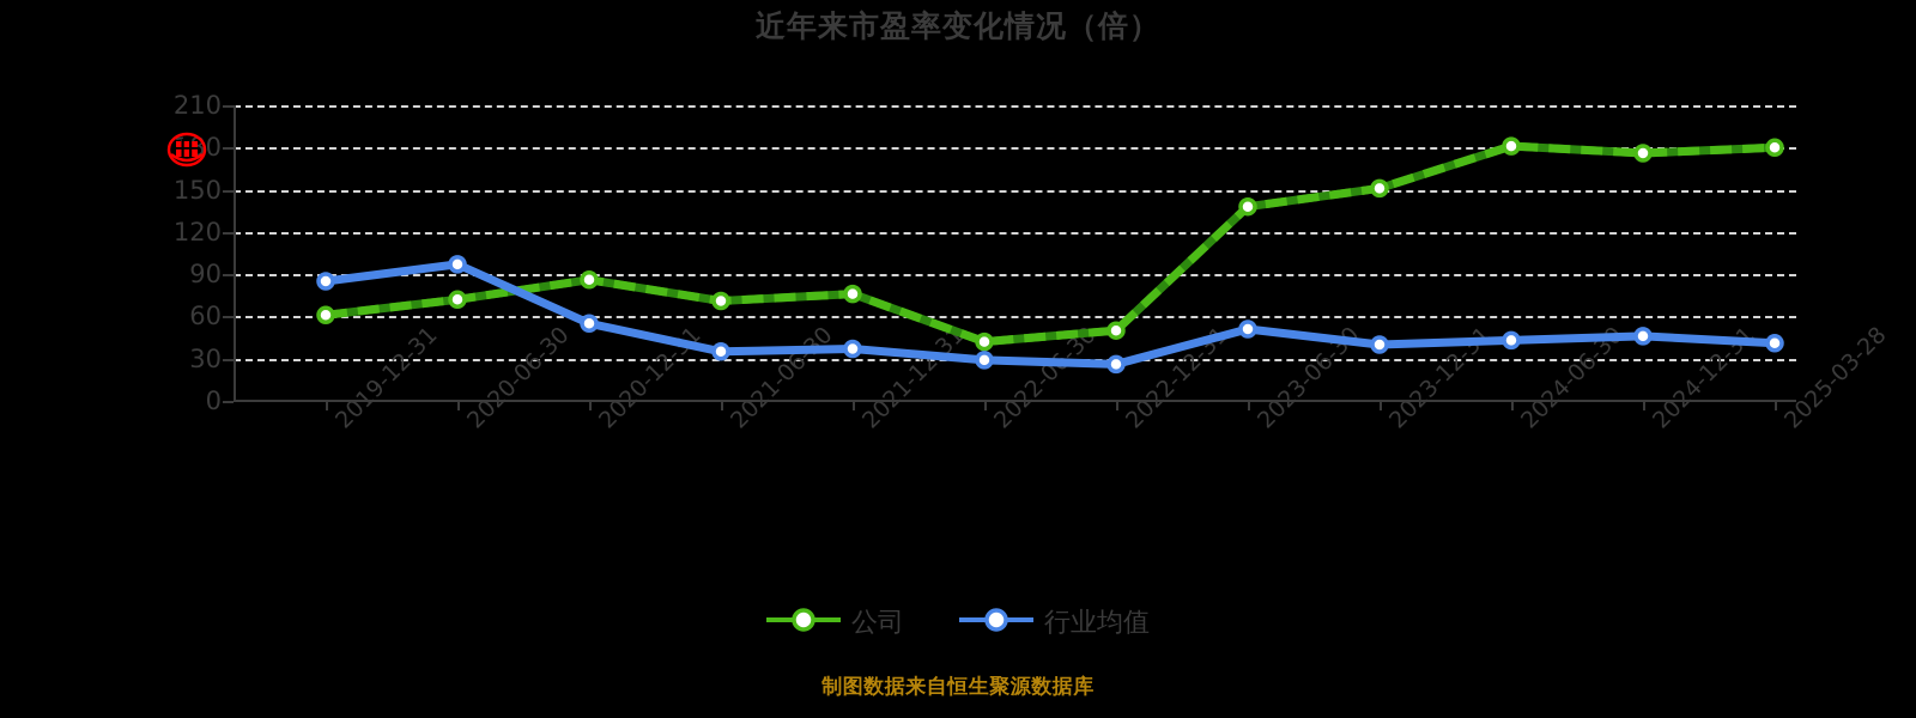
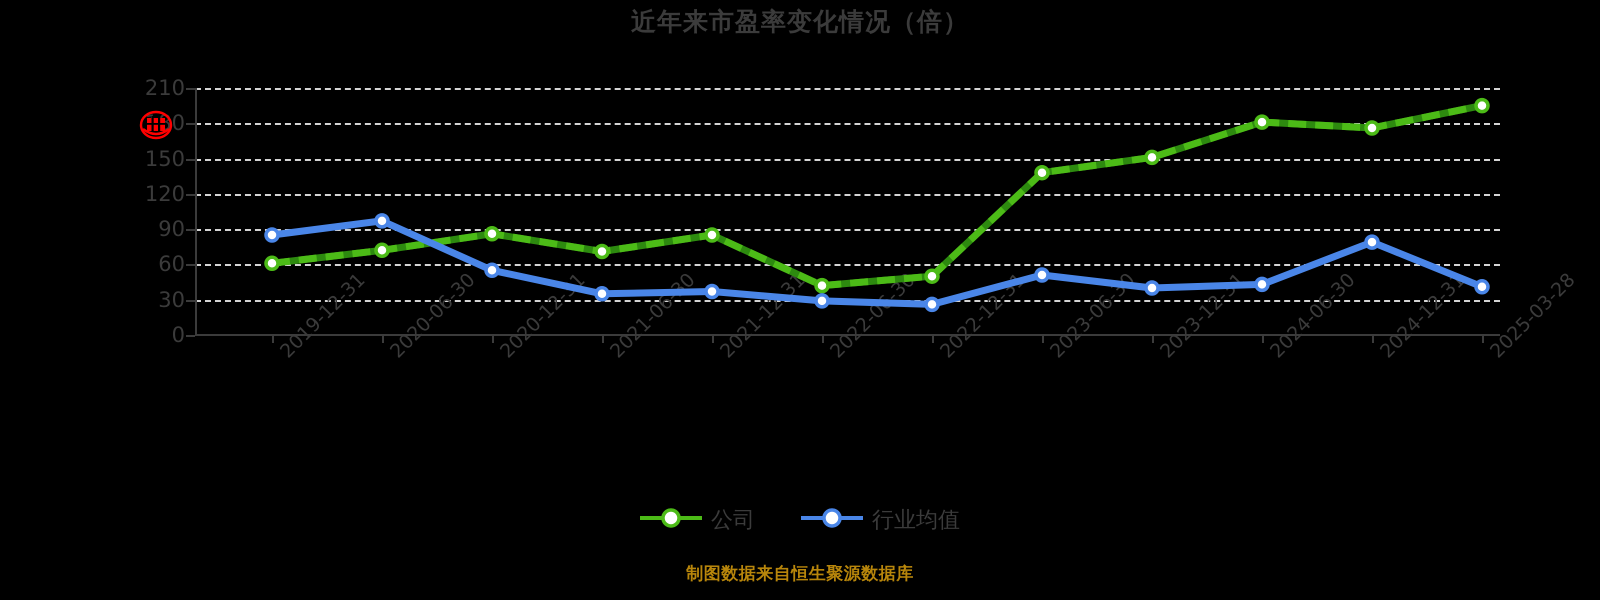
公司/2021-12-31: 76 -> 85
行业均值/2024-12-31: 46 -> 79
公司/2025-03-28: 180 -> 195
